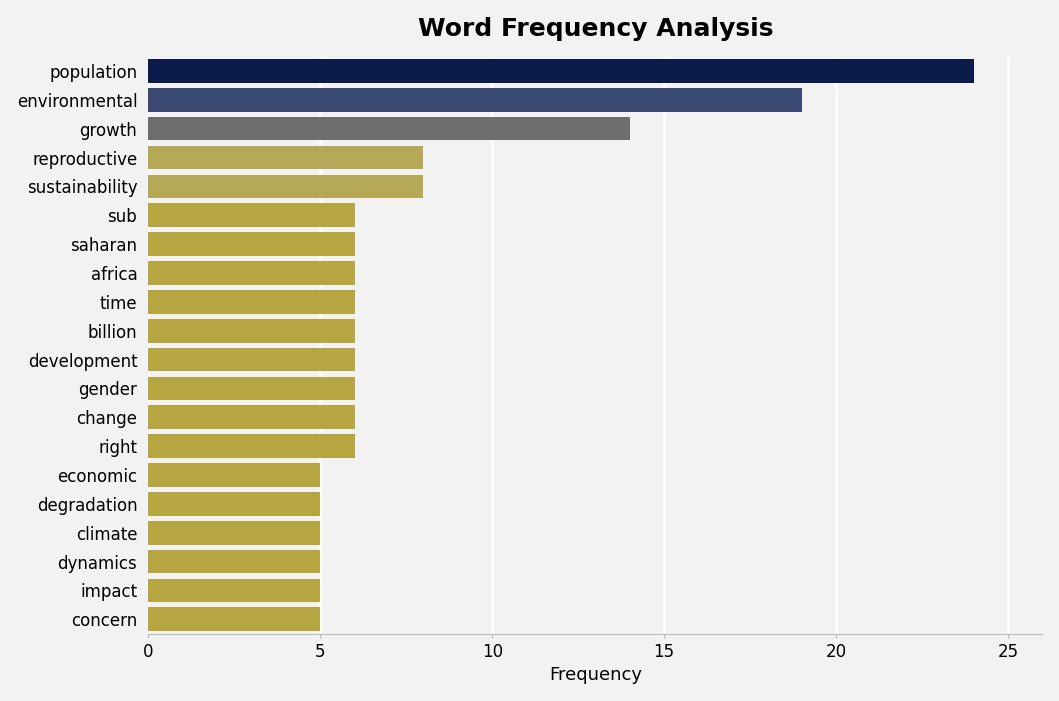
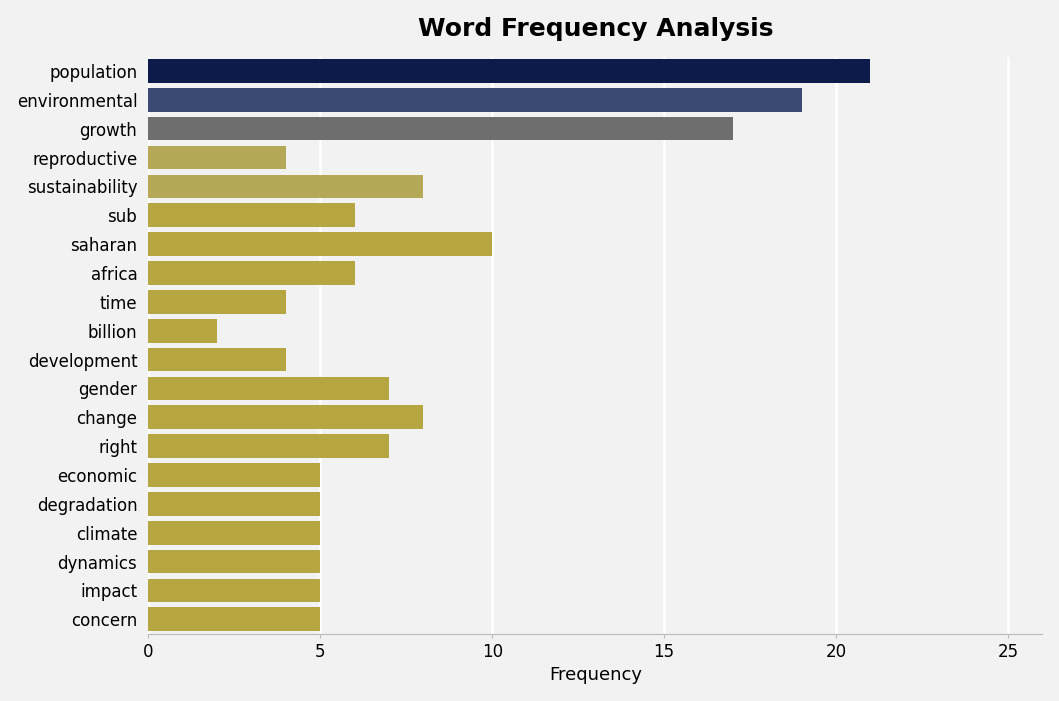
population: 24 -> 21
growth: 14 -> 17
reproductive: 8 -> 4
saharan: 6 -> 10
time: 6 -> 4
billion: 6 -> 2
development: 6 -> 4
gender: 6 -> 7
change: 6 -> 8
right: 6 -> 7
